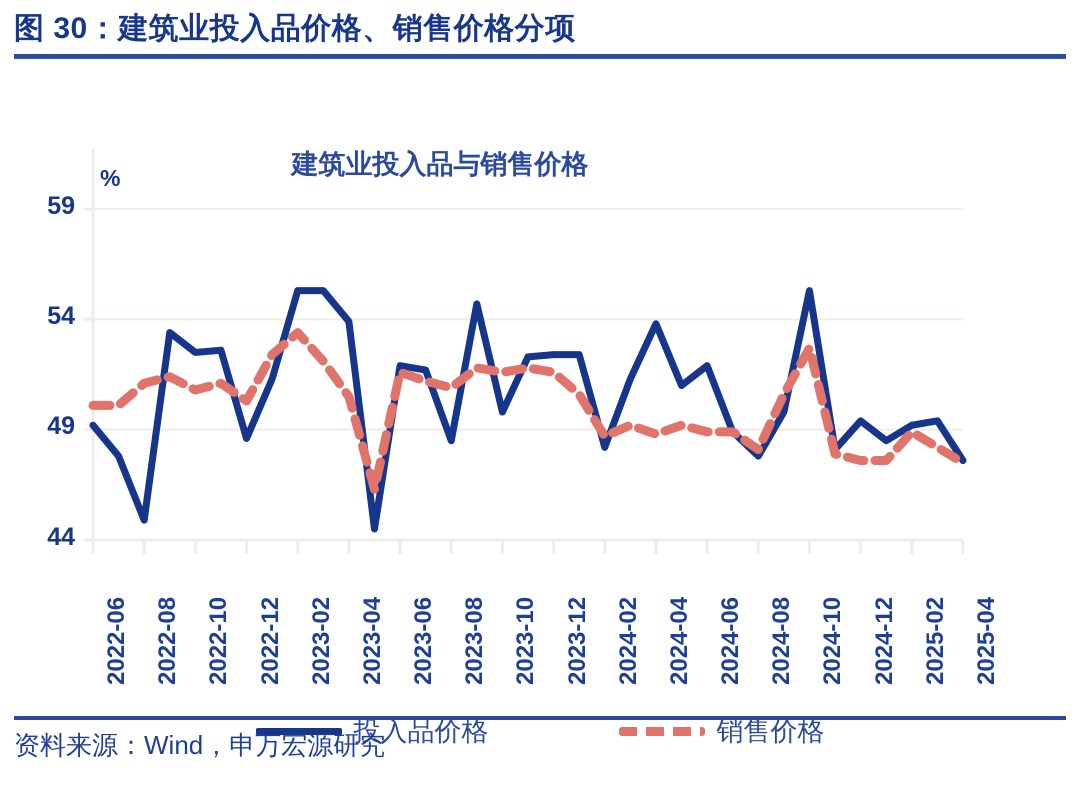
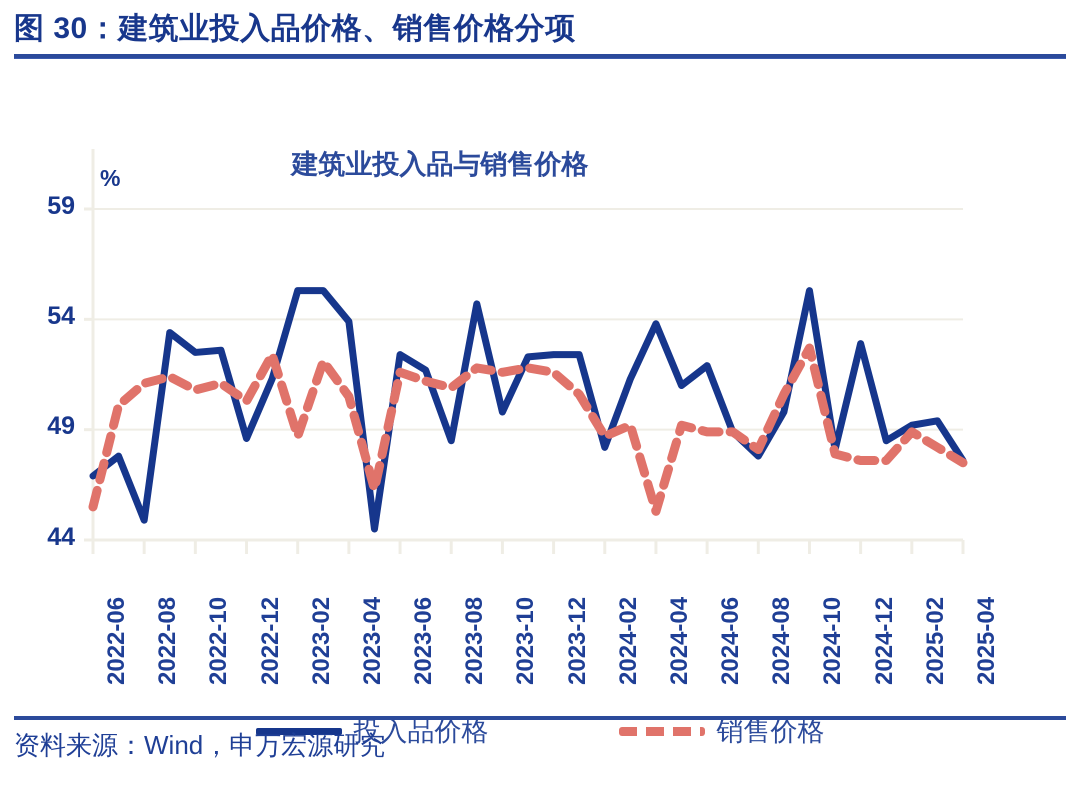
投入品价格/2022-06: 49.2 -> 46.9
销售价格/2022-06: 50.1 -> 45.5
销售价格/2023-02: 53.4 -> 48.7
投入品价格/2023-06: 51.9 -> 52.4
销售价格/2024-04: 48.8 -> 45.3
投入品价格/2024-12: 49.4 -> 52.9
